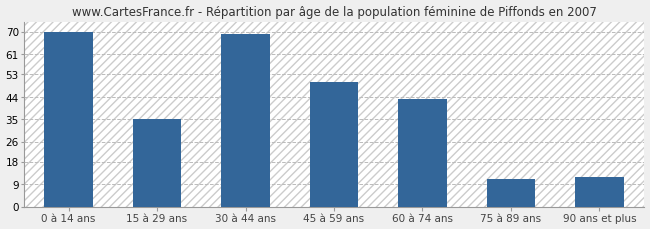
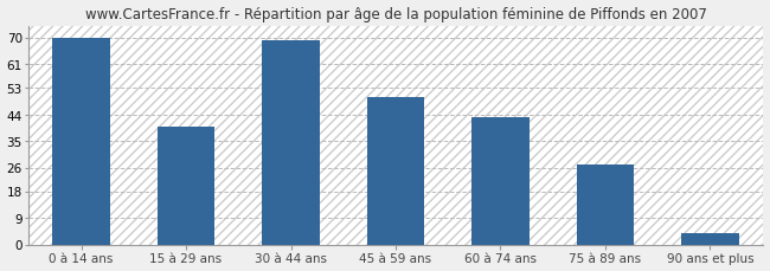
15 à 29 ans: 35 -> 40
75 à 89 ans: 11 -> 27
90 ans et plus: 12 -> 4
